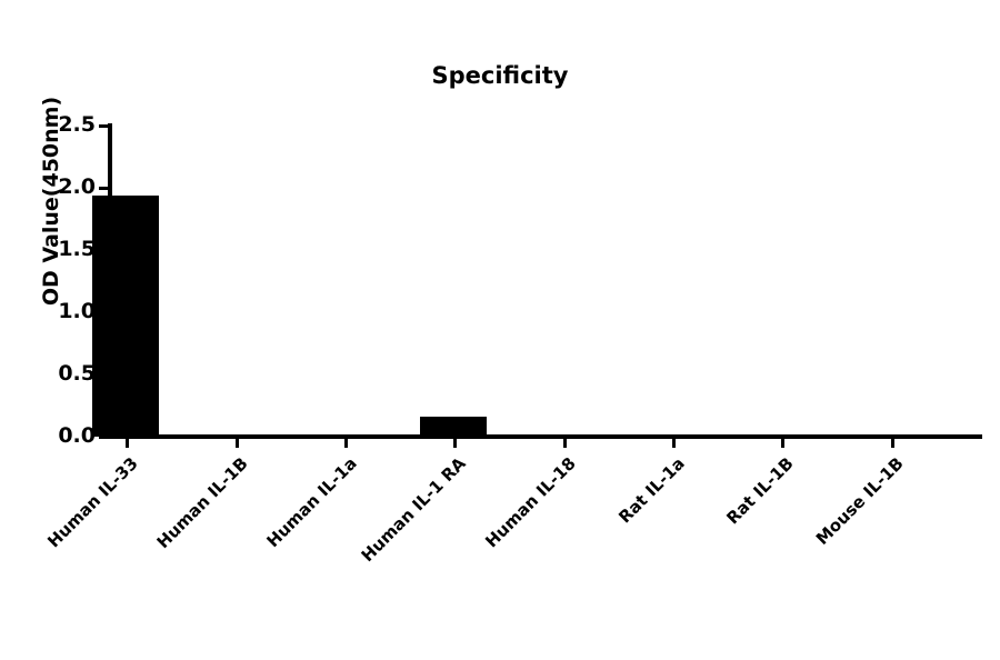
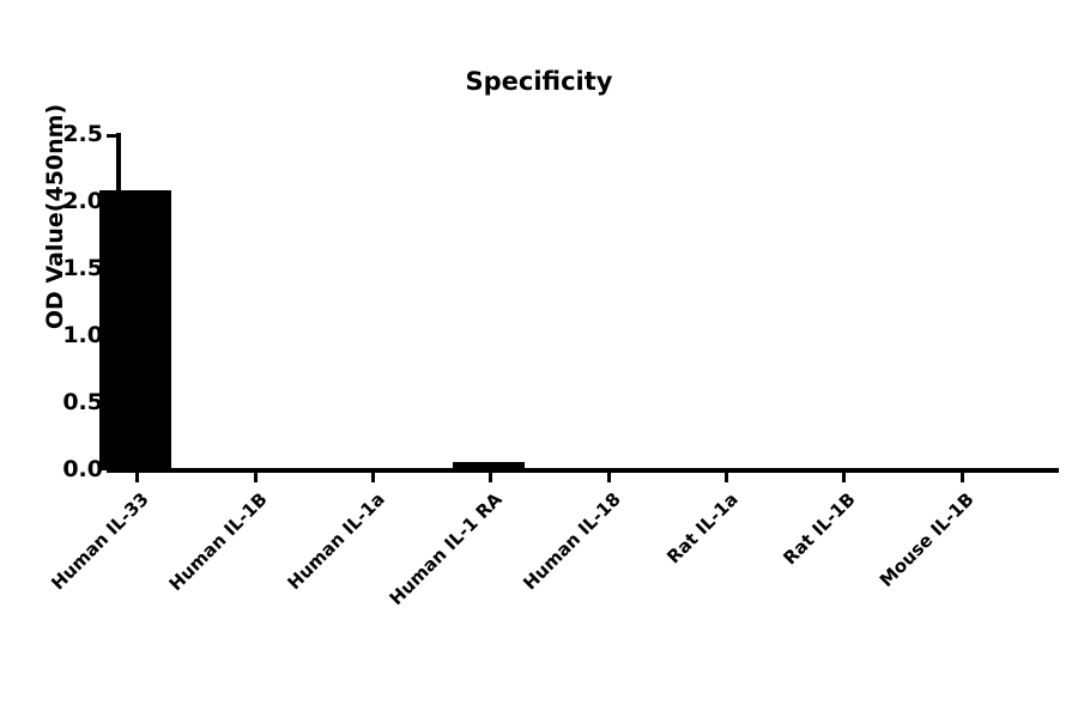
Human IL-33: 1.94 -> 2.09
Human IL-1 RA: 0.16 -> 0.06
